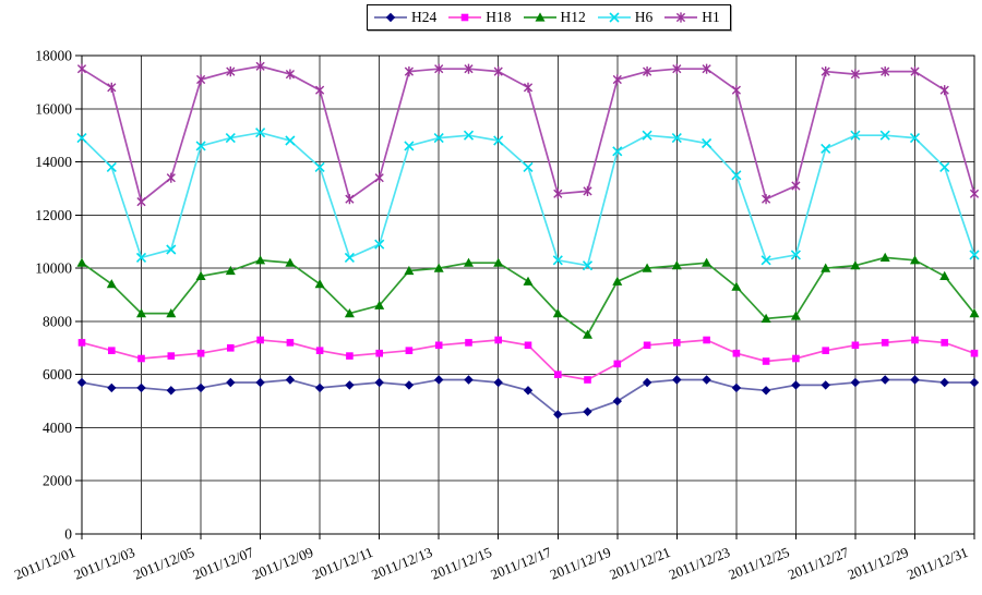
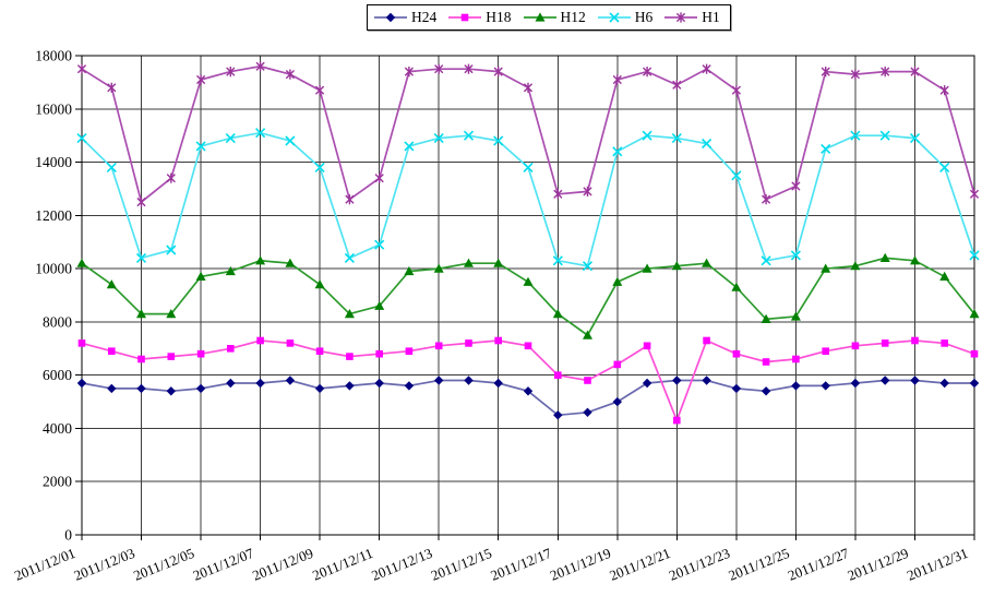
H18/2011/12/21: 7200 -> 4300
H1/2011/12/21: 17500 -> 16900
